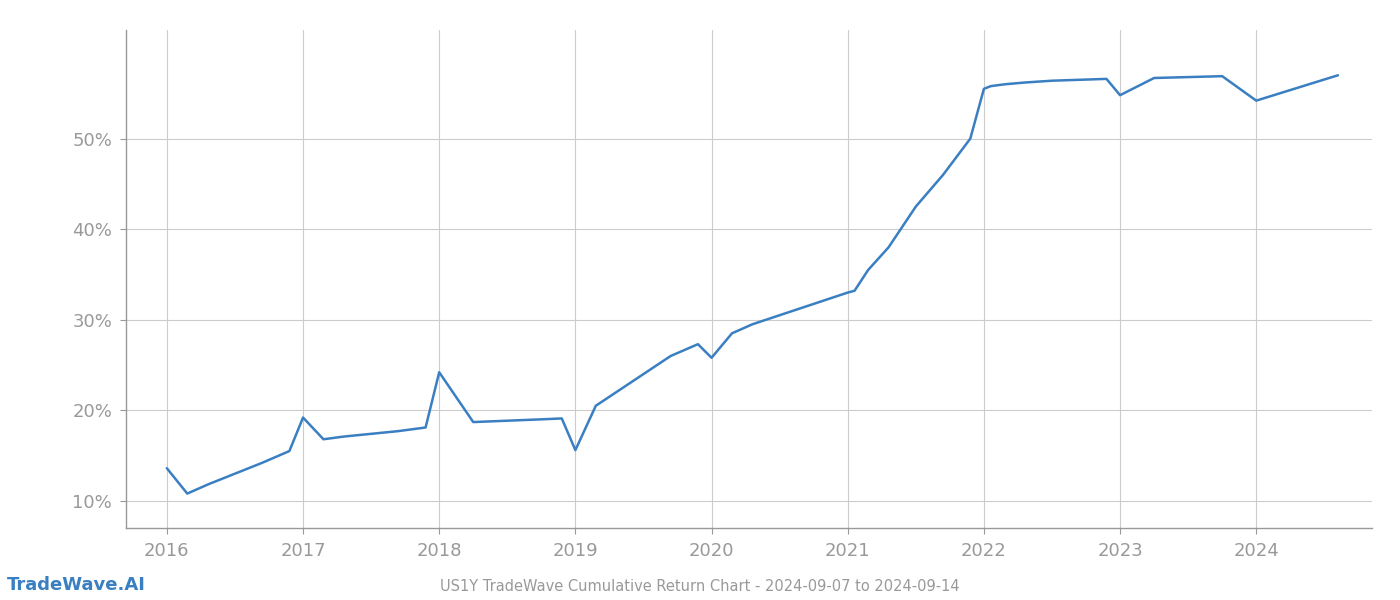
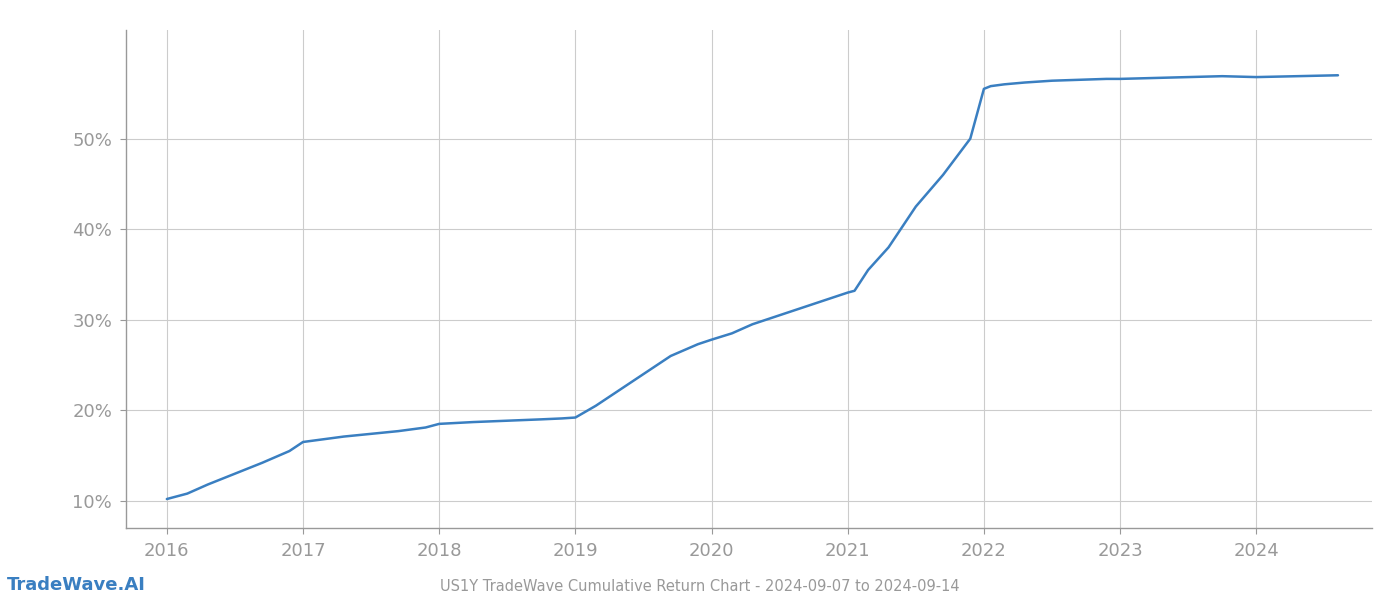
2016: 13.6% -> 10.2%
2017: 19.2% -> 16.5%
2018: 24.2% -> 18.5%
2019: 15.6% -> 19.2%
2020: 25.8% -> 27.8%
2023: 54.8% -> 56.6%
2024: 54.2% -> 56.8%
